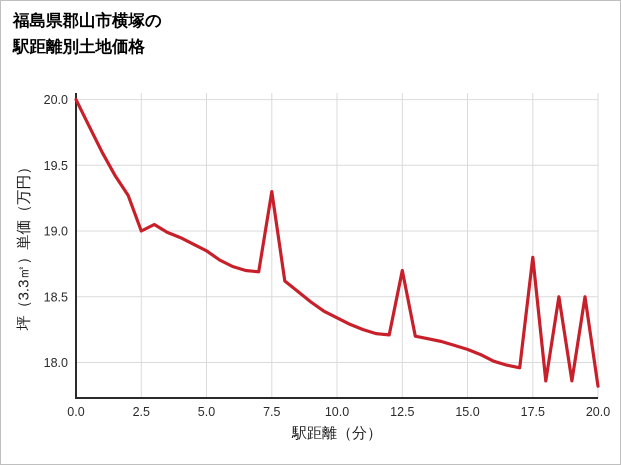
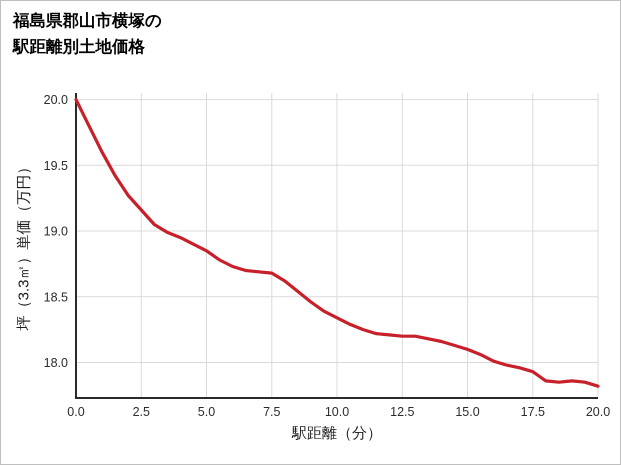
2.5: 19.0 -> 19.2
7.5: 19.3 -> 18.7
12.5: 18.7 -> 18.2
17.5: 18.8 -> 17.9
18.5: 18.5 -> 17.9
19.5: 18.5 -> 17.9
